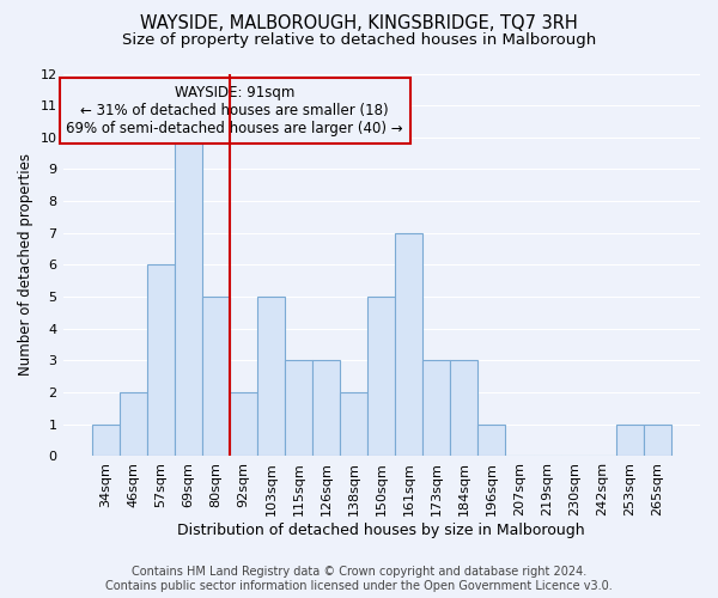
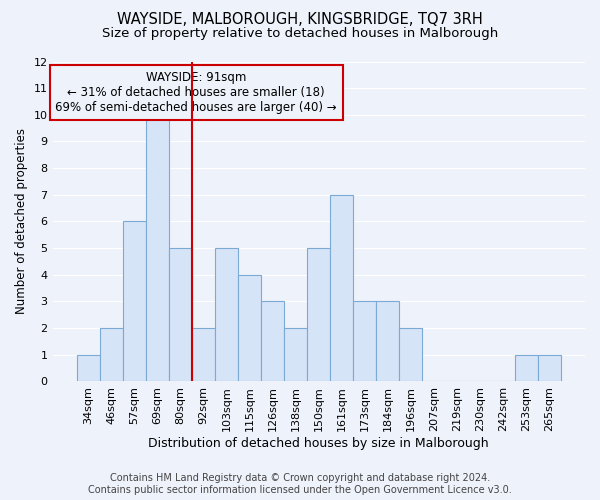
115sqm: 3 -> 4
196sqm: 1 -> 2
